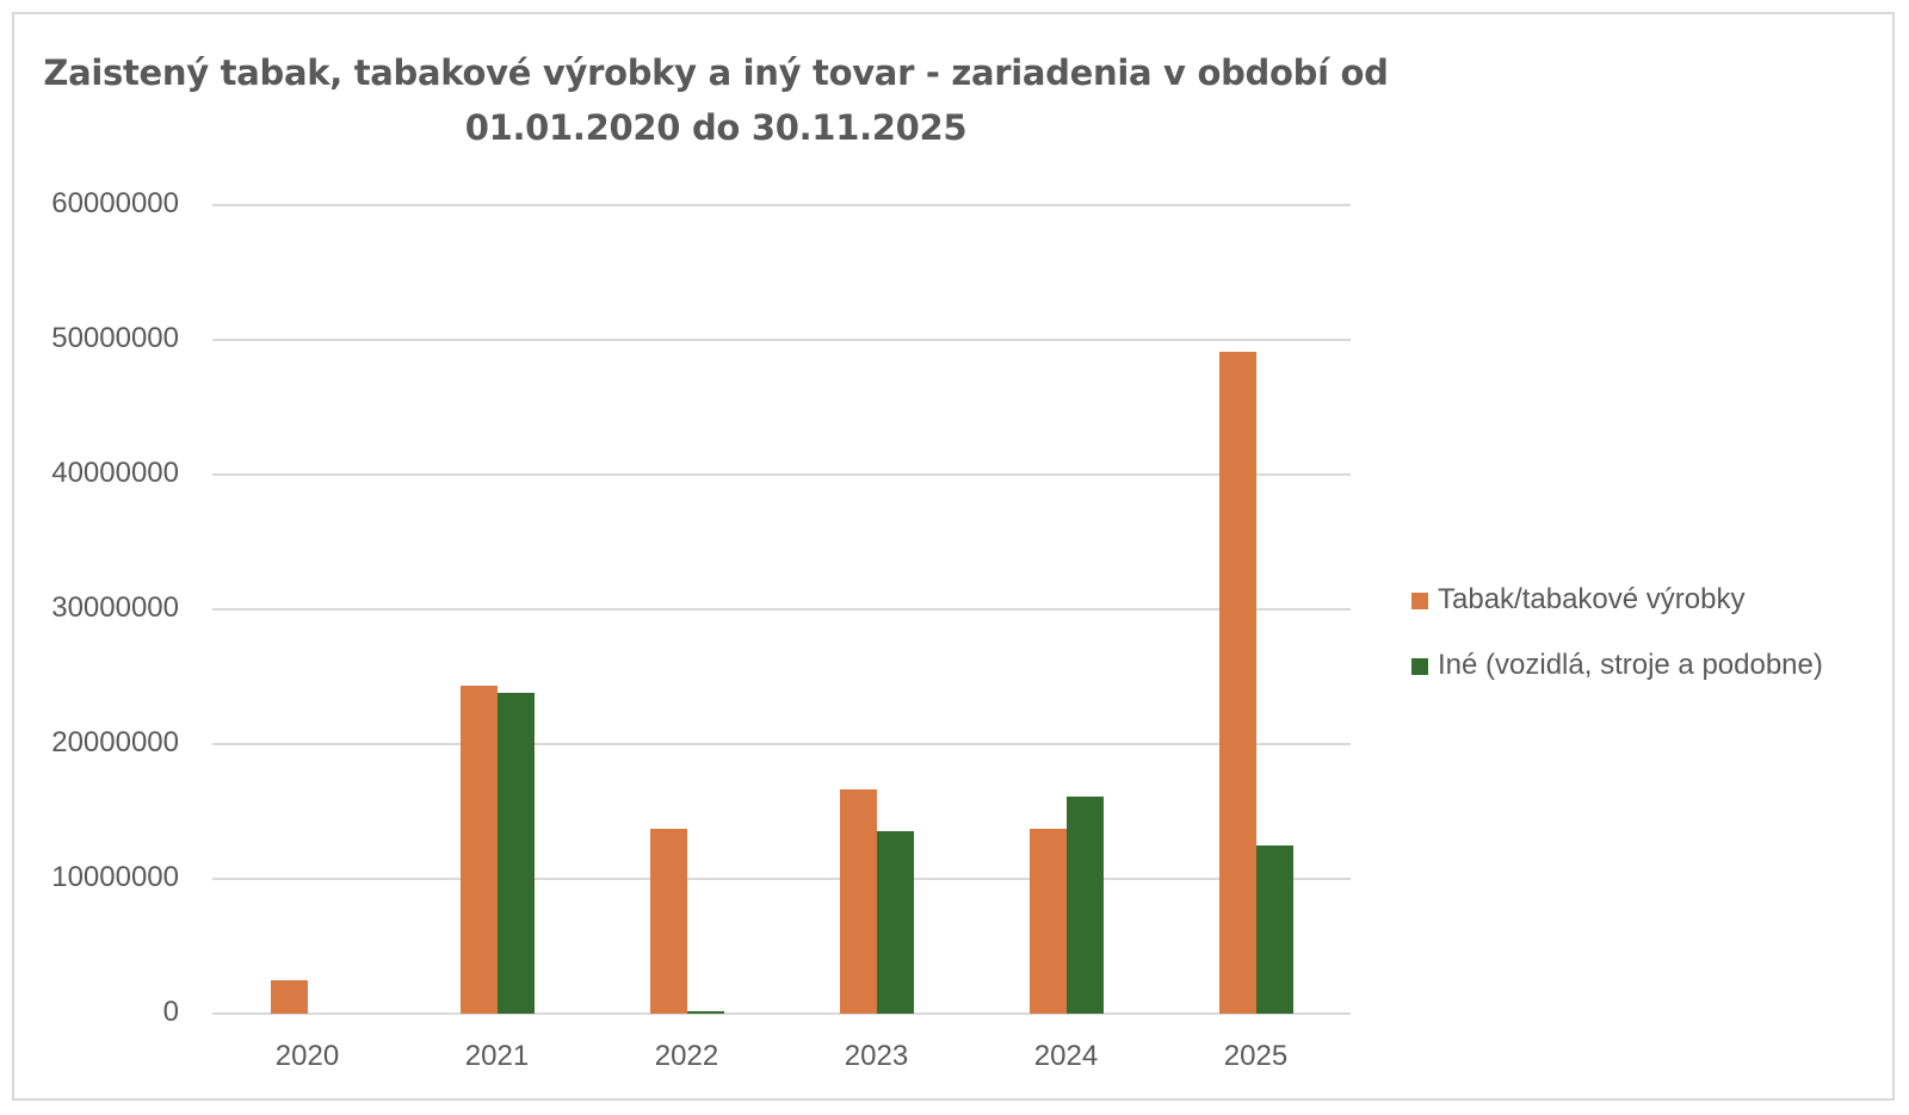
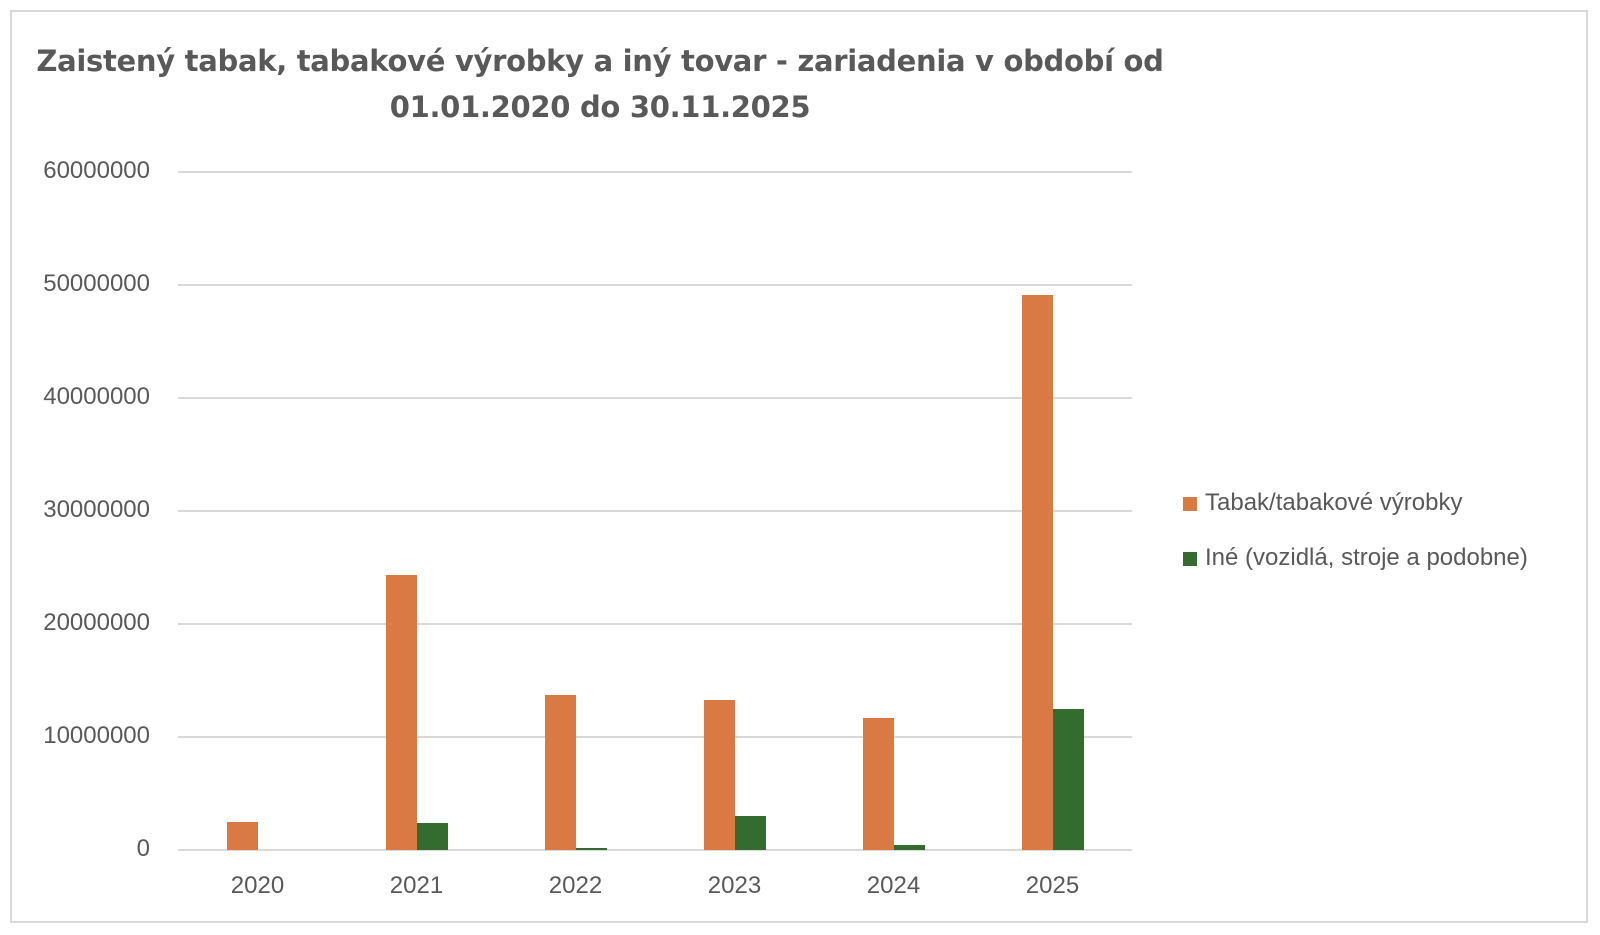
Iné (vozidlá, stroje a podobne)/2021: 23800000 -> 2400000
Tabak/tabakové výrobky/2023: 16600000 -> 13300000
Iné (vozidlá, stroje a podobne)/2023: 13500000 -> 3000000
Tabak/tabakové výrobky/2024: 13700000 -> 11700000
Iné (vozidlá, stroje a podobne)/2024: 16100000 -> 400000
